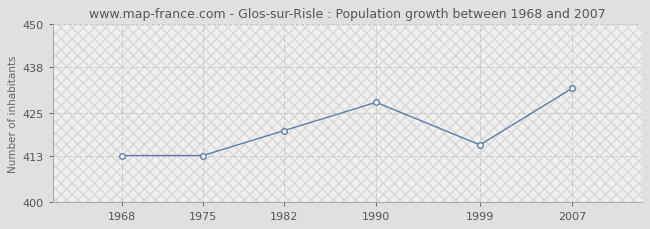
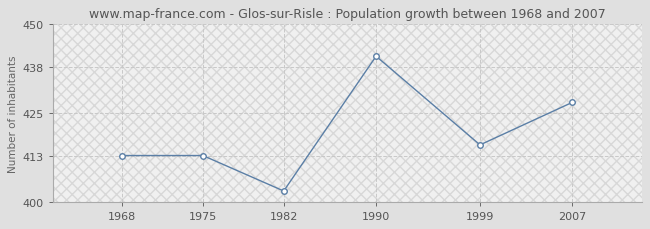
1982: 420 -> 403
1990: 428 -> 441
2007: 432 -> 428
